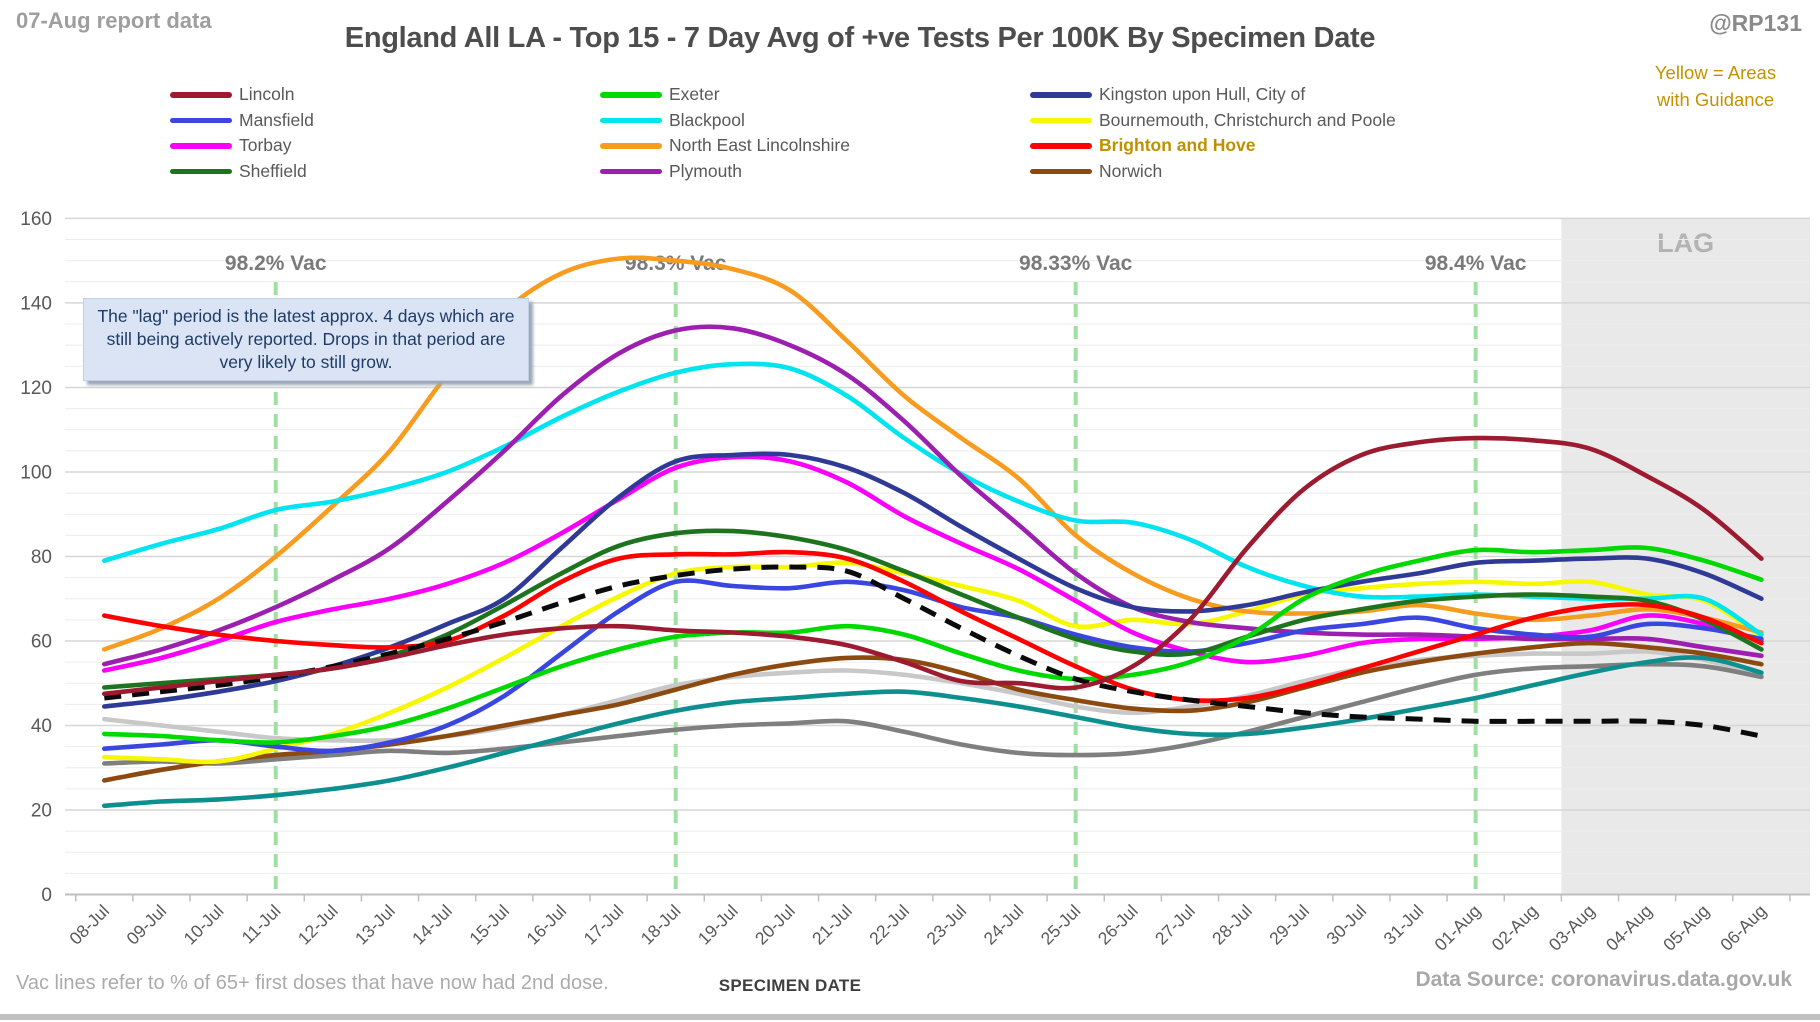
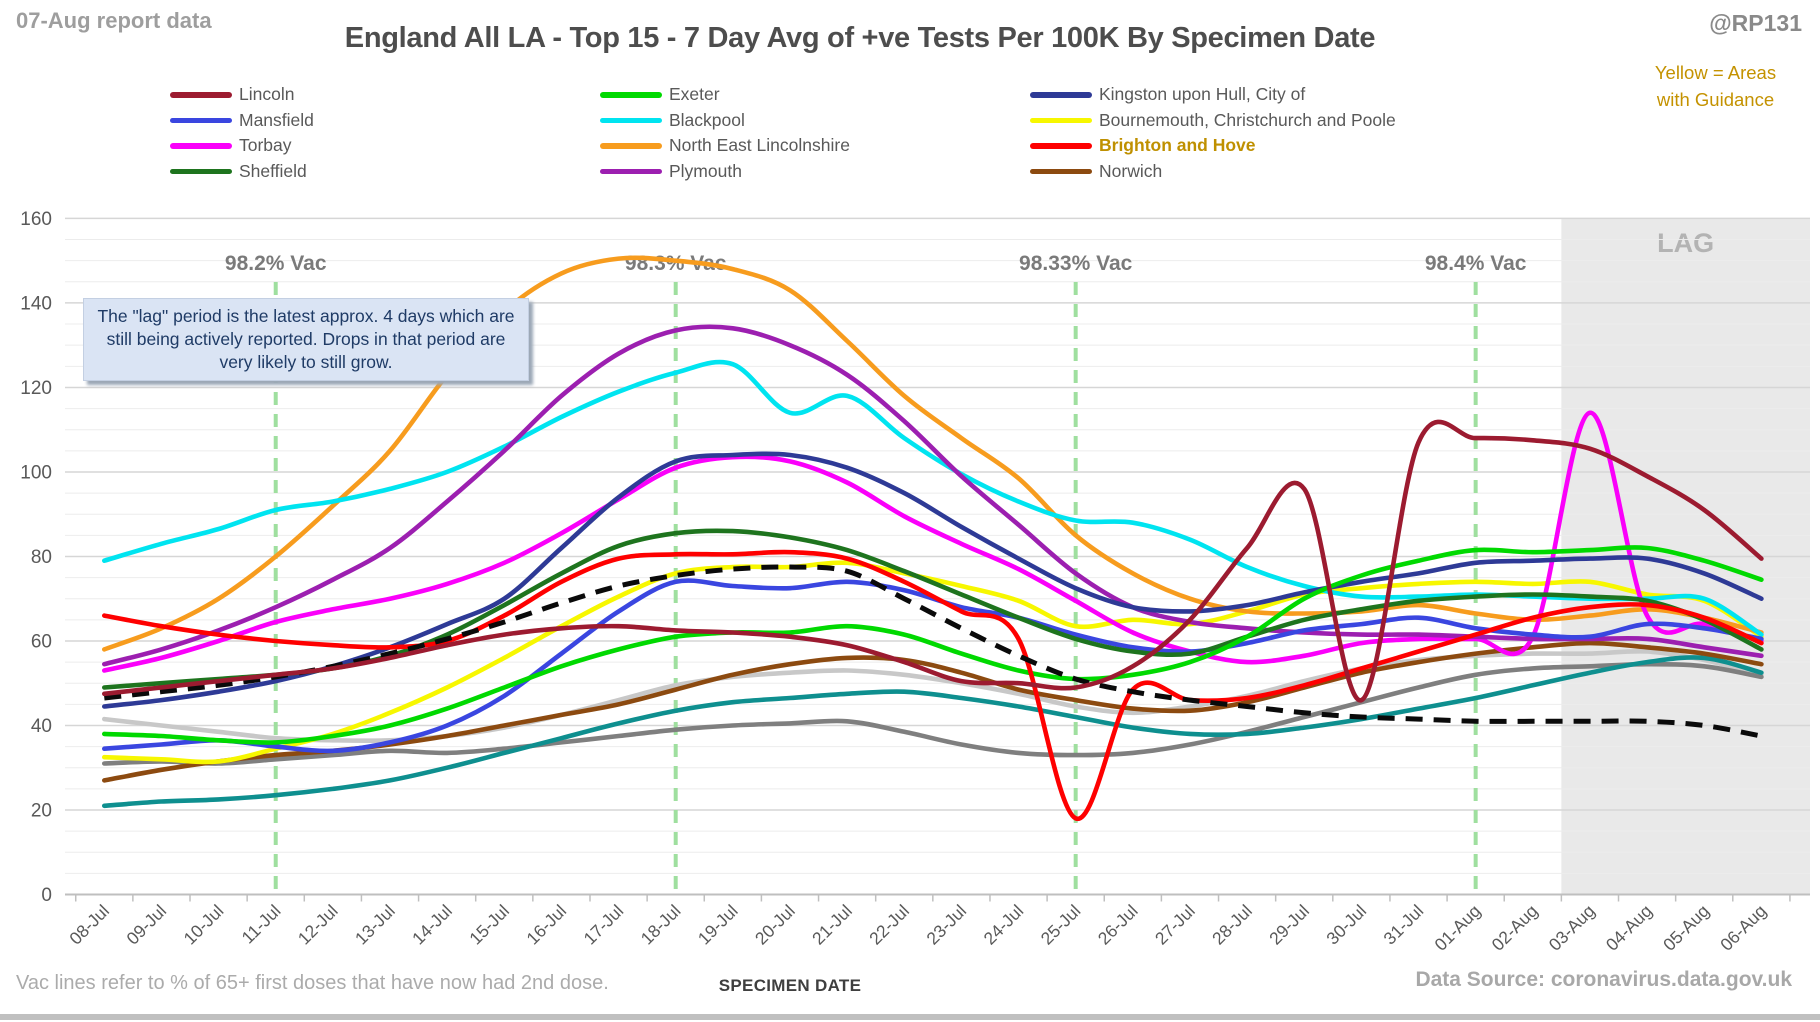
Blackpool/20-Jul: 124 -> 114
Brighton and Hove/25-Jul: 54 -> 18
Lincoln/30-Jul: 104 -> 46
Torbay/03-Aug: 62 -> 114
